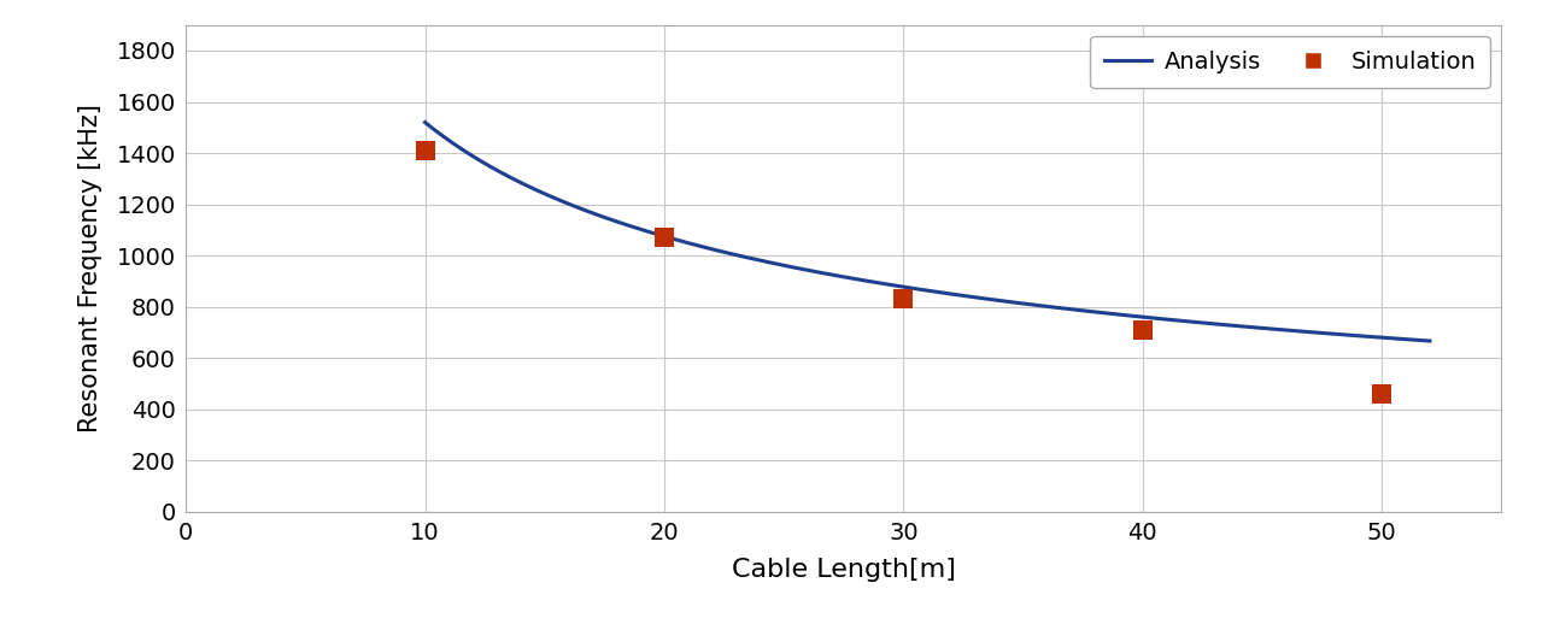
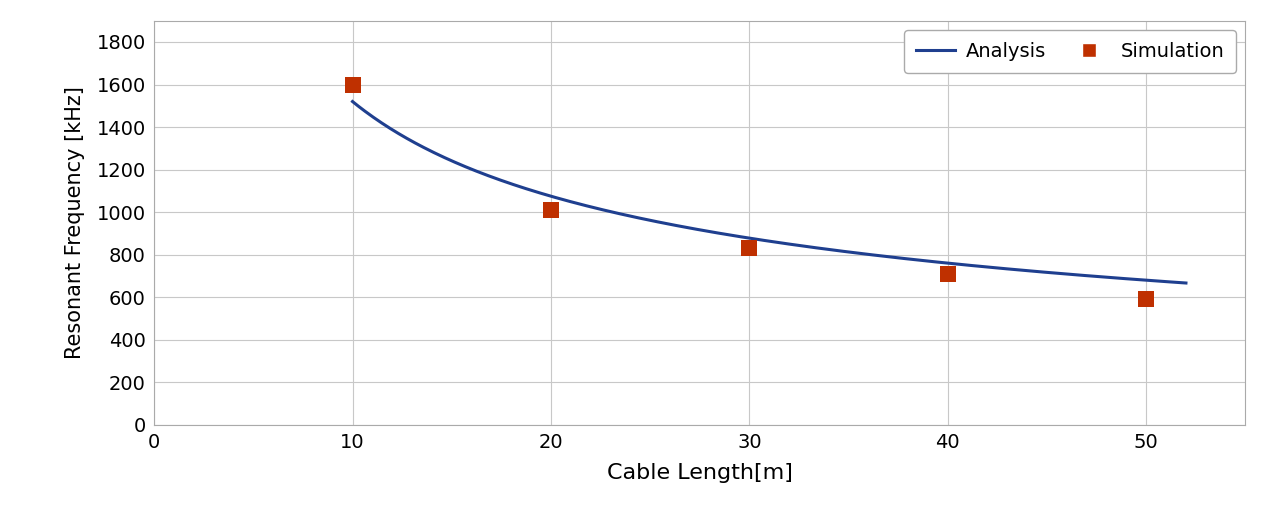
Simulation/10: 1410 -> 1600
Simulation/20: 1070 -> 1010
Simulation/50: 460 -> 590
